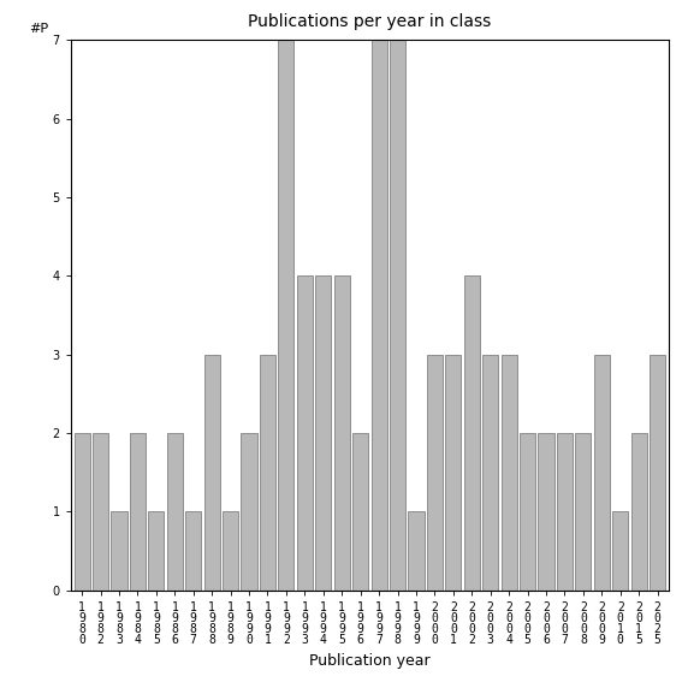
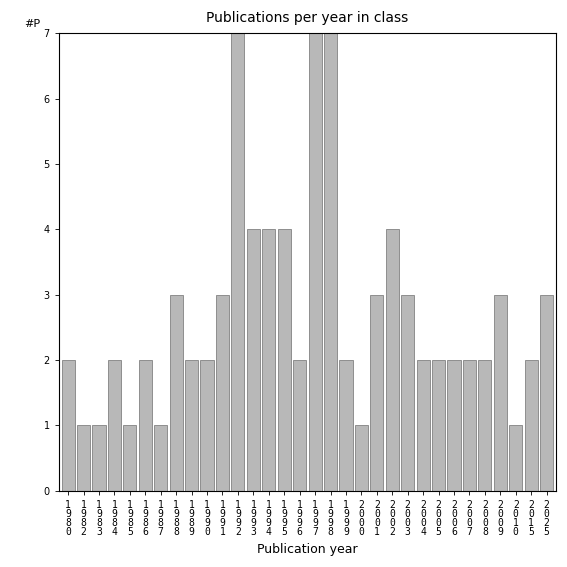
1 9 8 2: 2 -> 1
1 9 8 9: 1 -> 2
1 9 9 9: 1 -> 2
2 0 0 0: 3 -> 1
2 0 0 4: 3 -> 2
